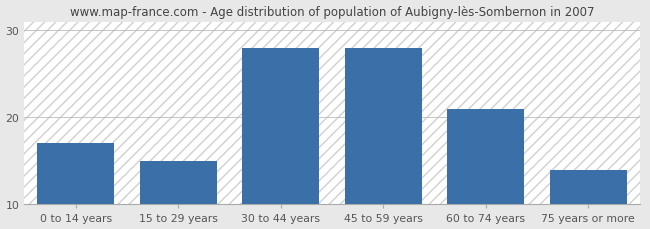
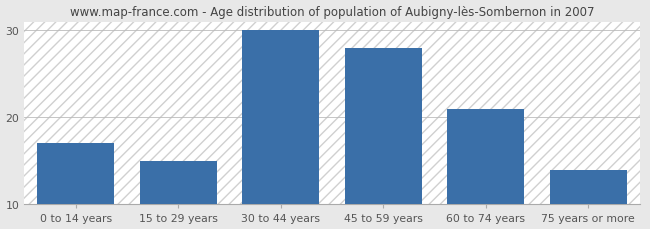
30 to 44 years: 28 -> 30
